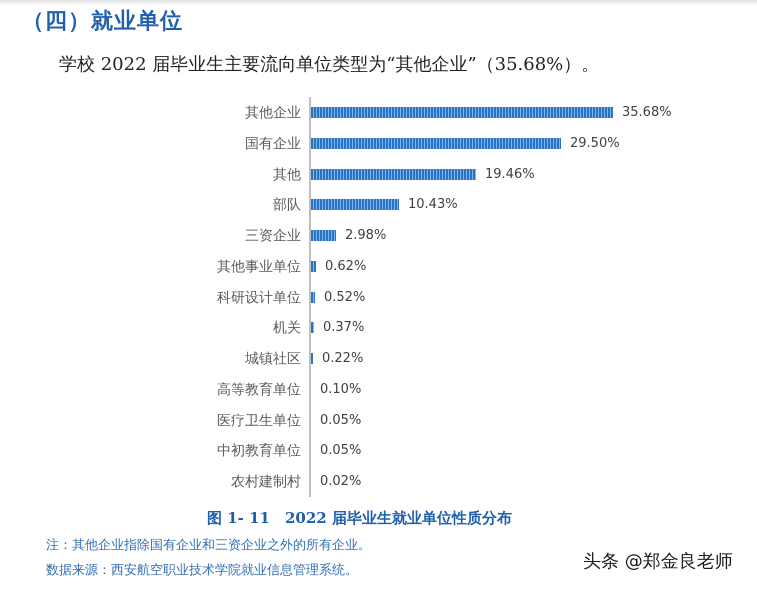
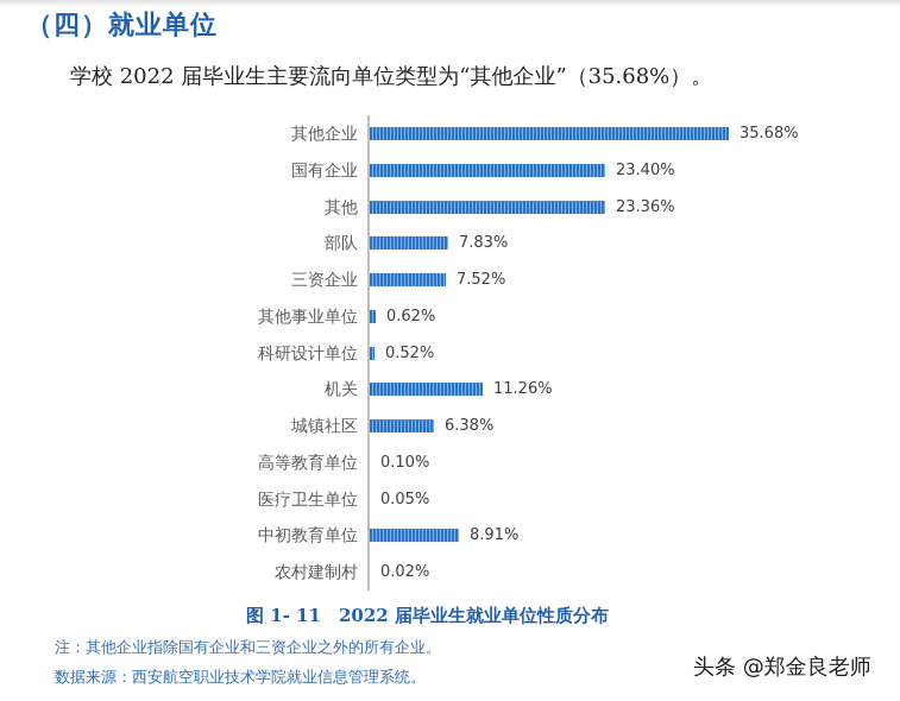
国有企业: 29.50% -> 23.40%
其他: 19.46% -> 23.36%
部队: 10.43% -> 7.83%
三资企业: 2.98% -> 7.52%
机关: 0.37% -> 11.26%
城镇社区: 0.22% -> 6.38%
中初教育单位: 0.05% -> 8.91%
